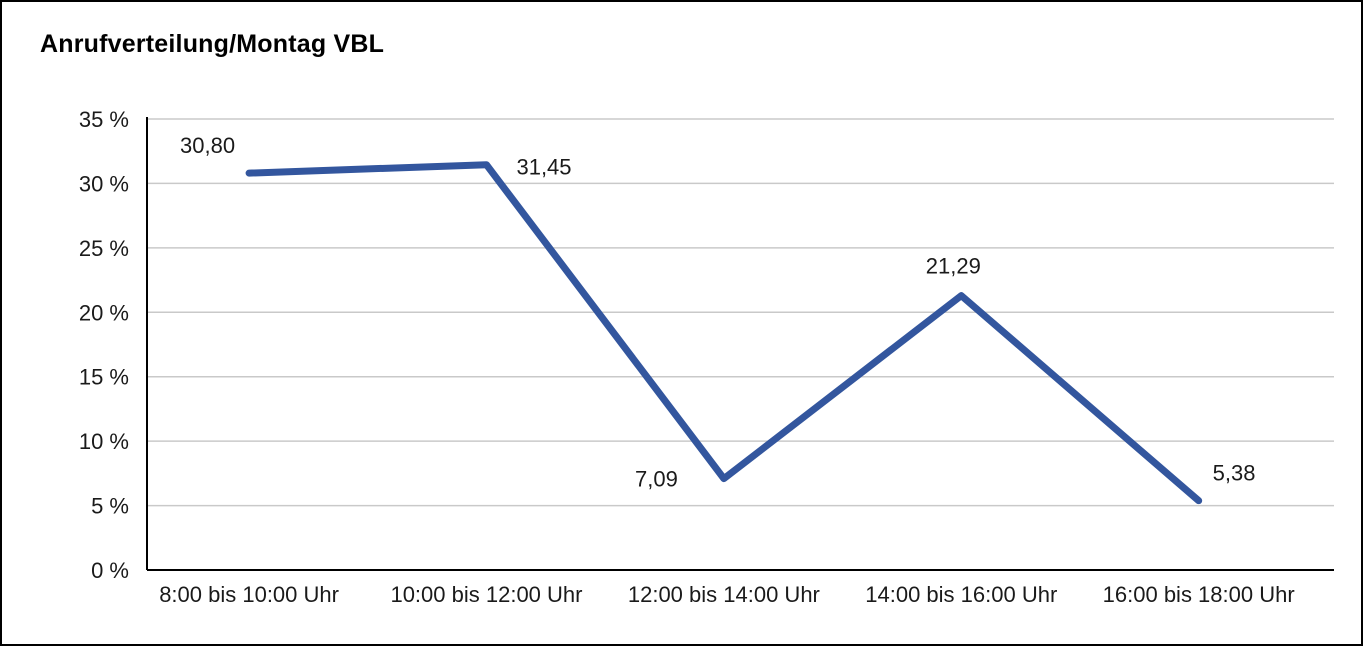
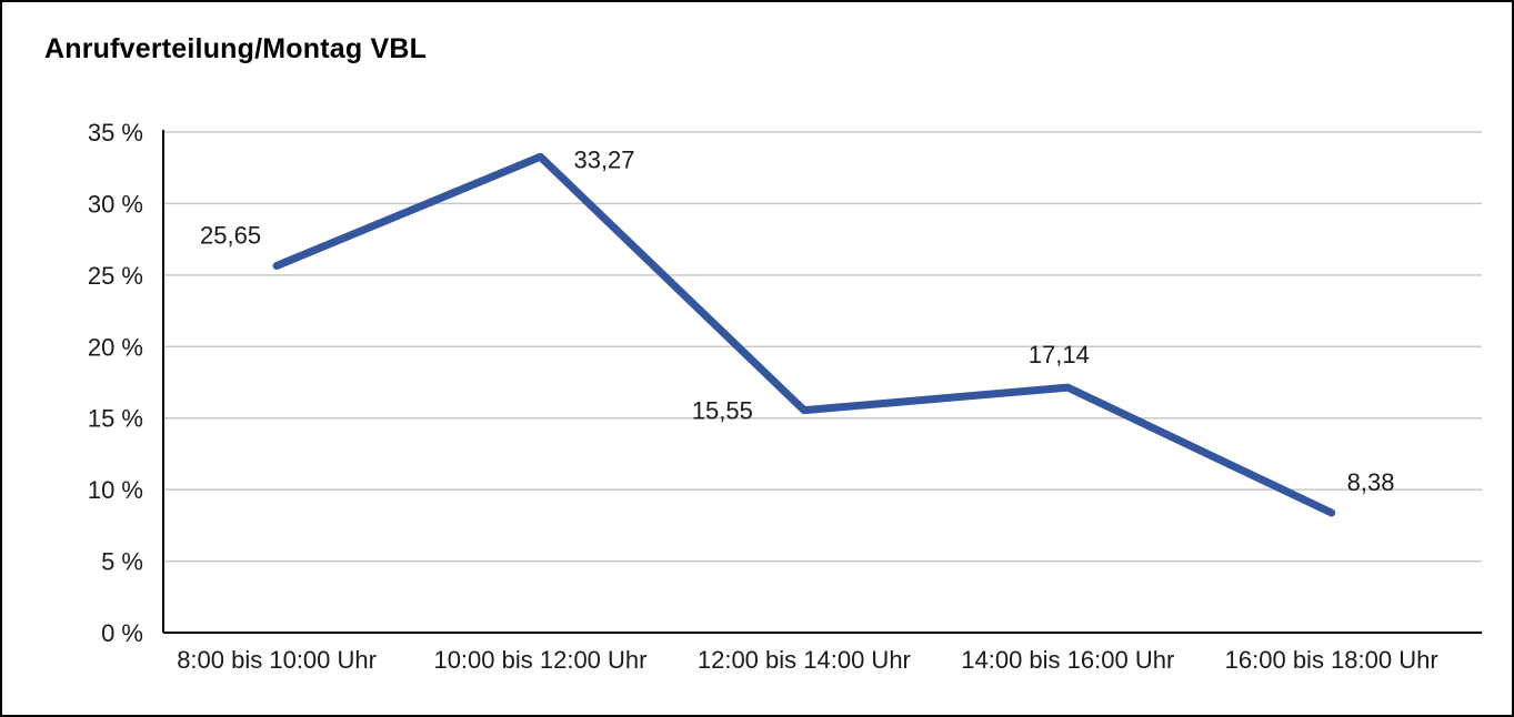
8:00 bis 10:00 Uhr: 30,80 -> 25,65
10:00 bis 12:00 Uhr: 31,45 -> 33,27
12:00 bis 14:00 Uhr: 7,09 -> 15,55
14:00 bis 16:00 Uhr: 21,29 -> 17,14
16:00 bis 18:00 Uhr: 5,38 -> 8,38
